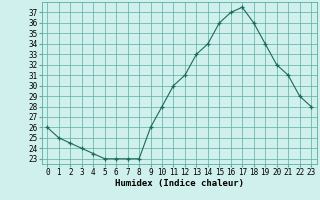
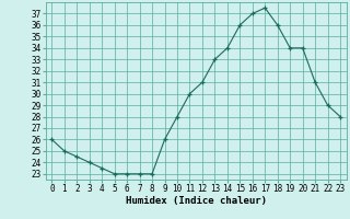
20: 32.0 -> 34.0
